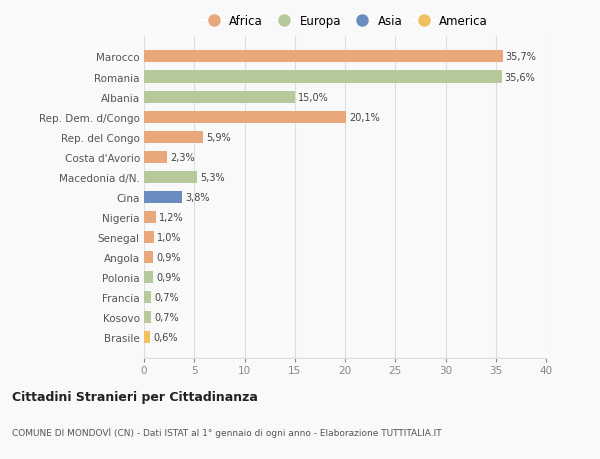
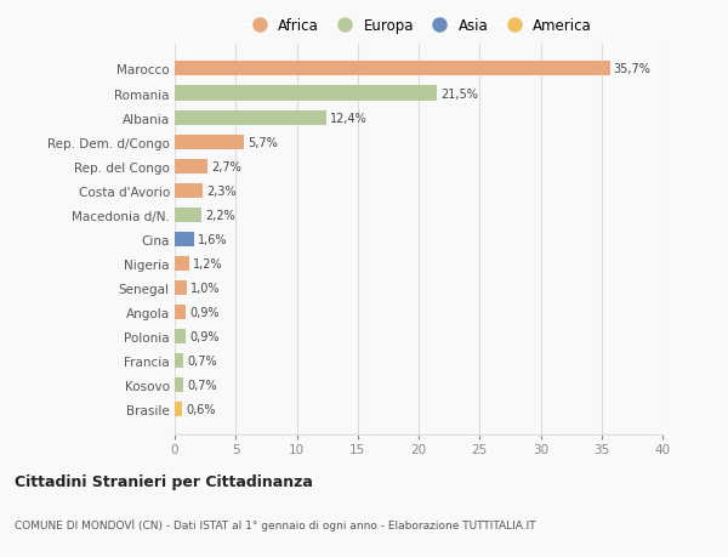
Romania: 35,6% -> 21,5%
Albania: 15,0% -> 12,4%
Rep. Dem. d/Congo: 20,1% -> 5,7%
Rep. del Congo: 5,9% -> 2,7%
Macedonia d/N.: 5,3% -> 2,2%
Cina: 3,8% -> 1,6%
